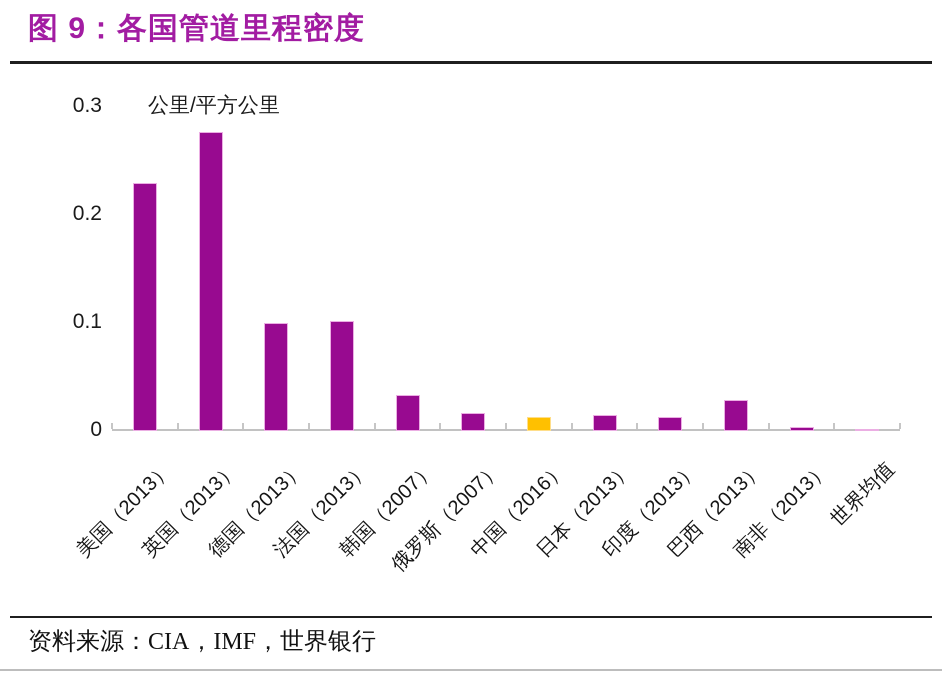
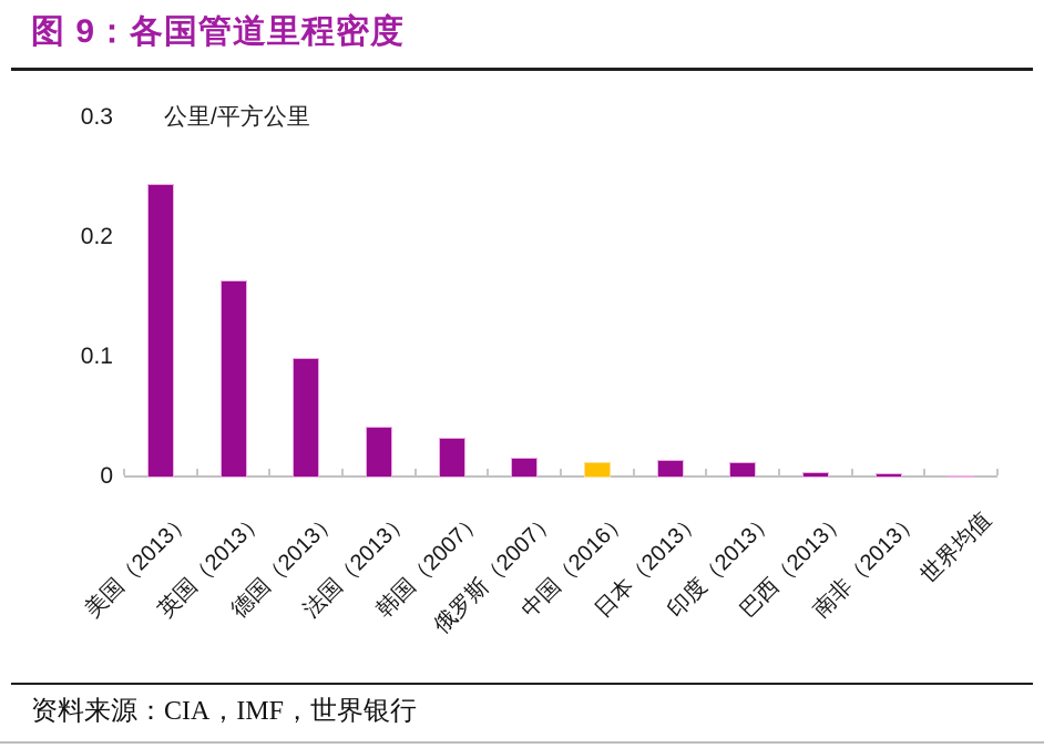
美国（2013）: 0.230 -> 0.245
英国（2013）: 0.277 -> 0.165
法国（2013）: 0.102 -> 0.043
巴西（2013）: 0.029 -> 0.005
